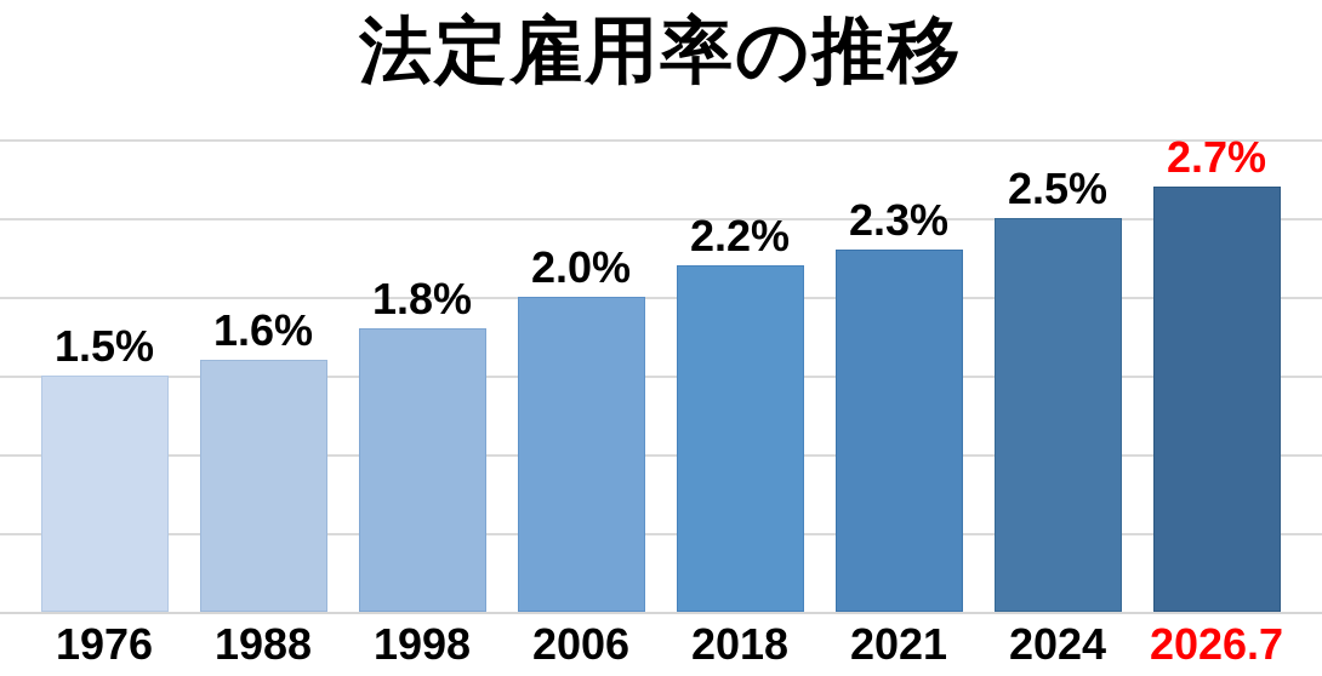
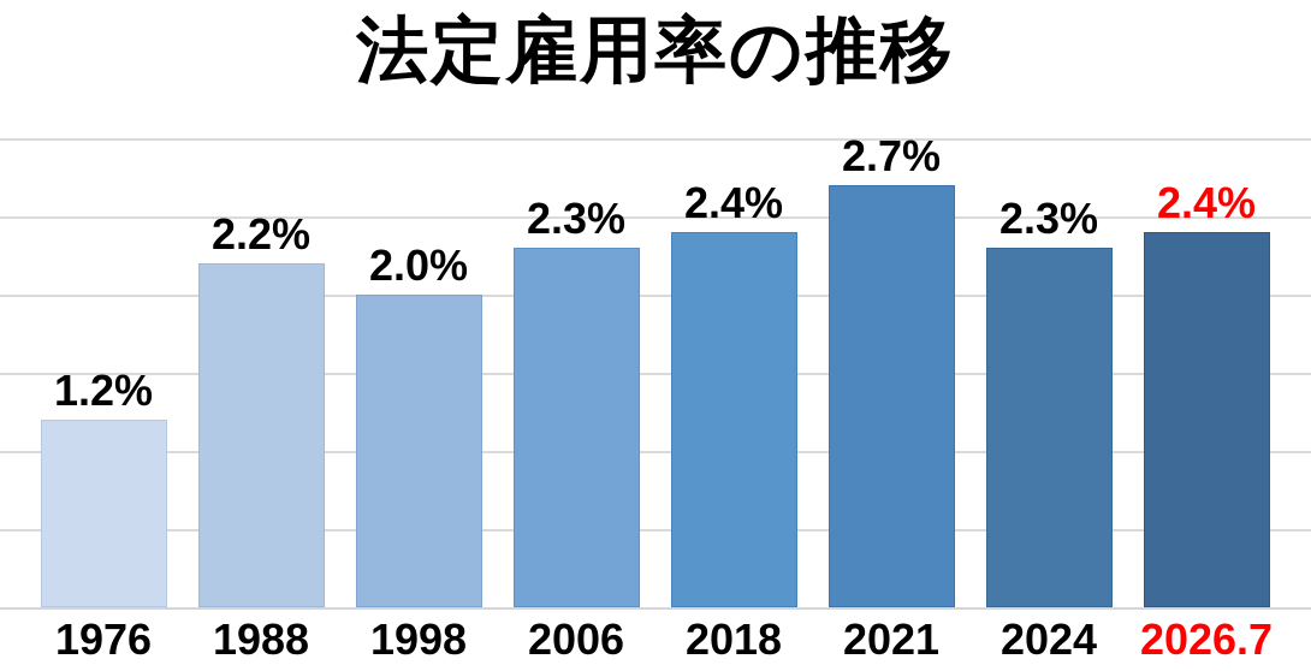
1976: 1.5% -> 1.2%
1988: 1.6% -> 2.2%
1998: 1.8% -> 2.0%
2006: 2.0% -> 2.3%
2018: 2.2% -> 2.4%
2021: 2.3% -> 2.7%
2024: 2.5% -> 2.3%
2026.7: 2.7% -> 2.4%
